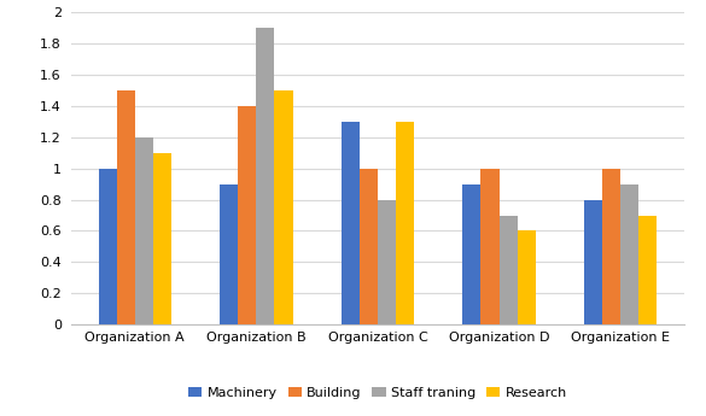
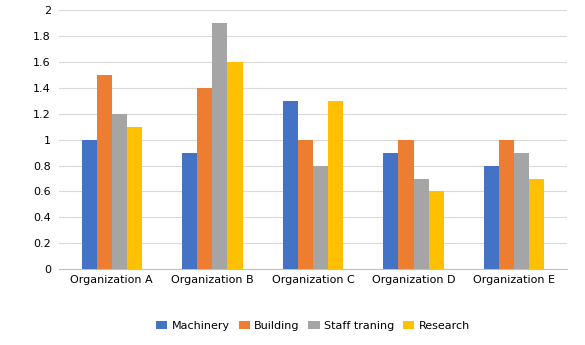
Research/Organization B: 1.5 -> 1.6
